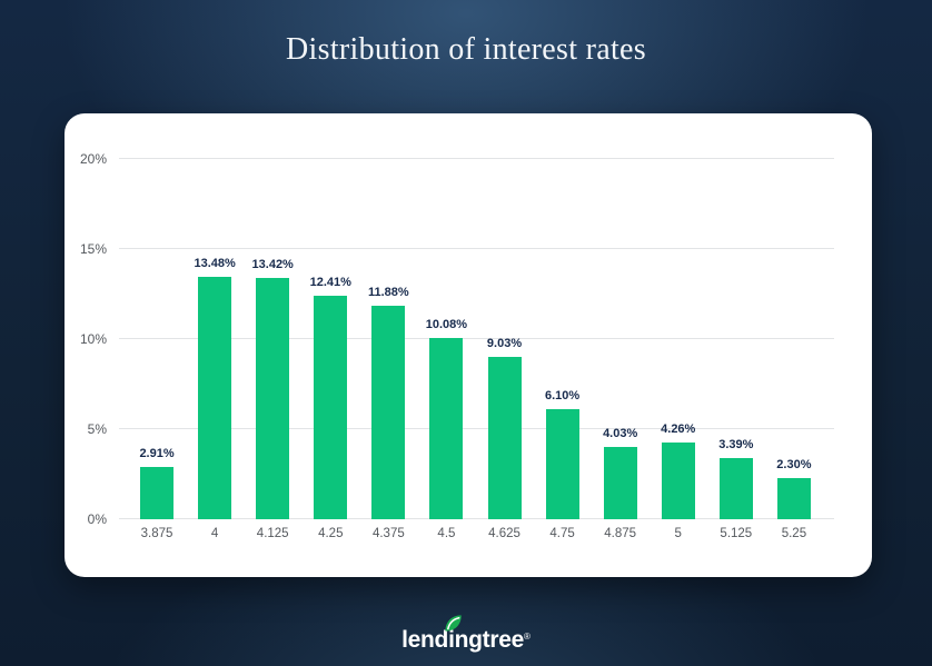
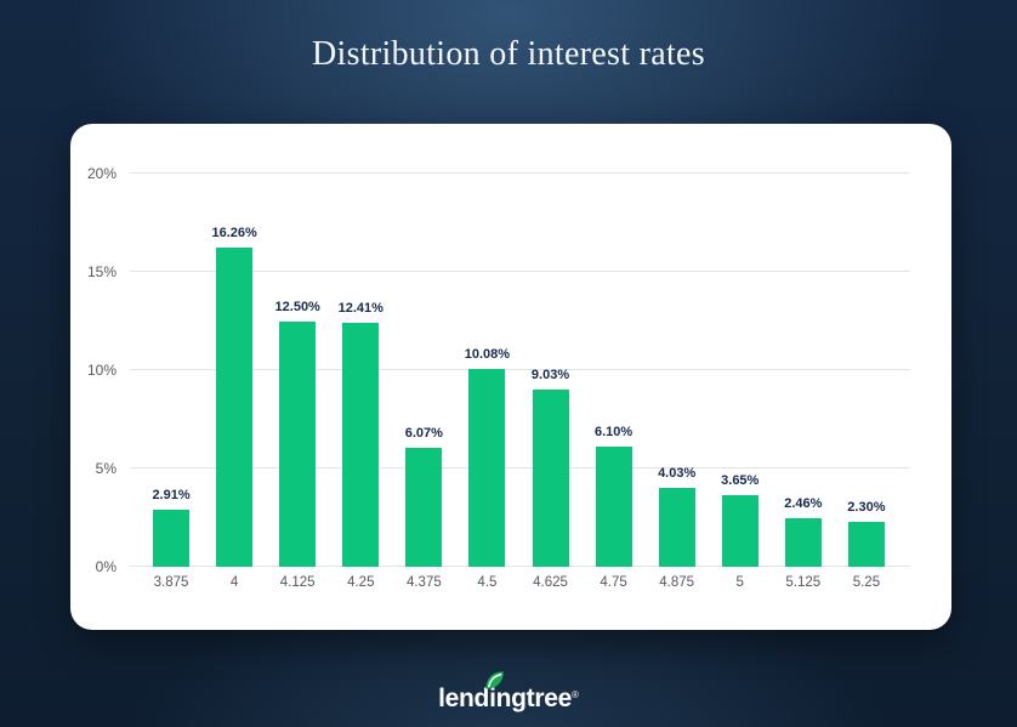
4: 13.48% -> 16.26%
4.125: 13.42% -> 12.50%
4.375: 11.88% -> 6.07%
5: 4.26% -> 3.65%
5.125: 3.39% -> 2.46%
